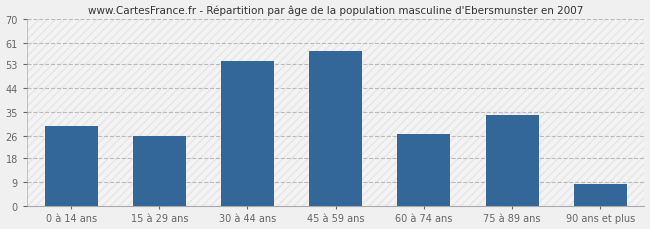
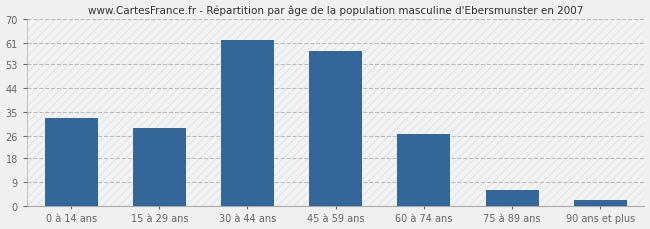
0 à 14 ans: 30 -> 33
15 à 29 ans: 26 -> 29
30 à 44 ans: 54 -> 62
75 à 89 ans: 34 -> 6
90 ans et plus: 8 -> 2
